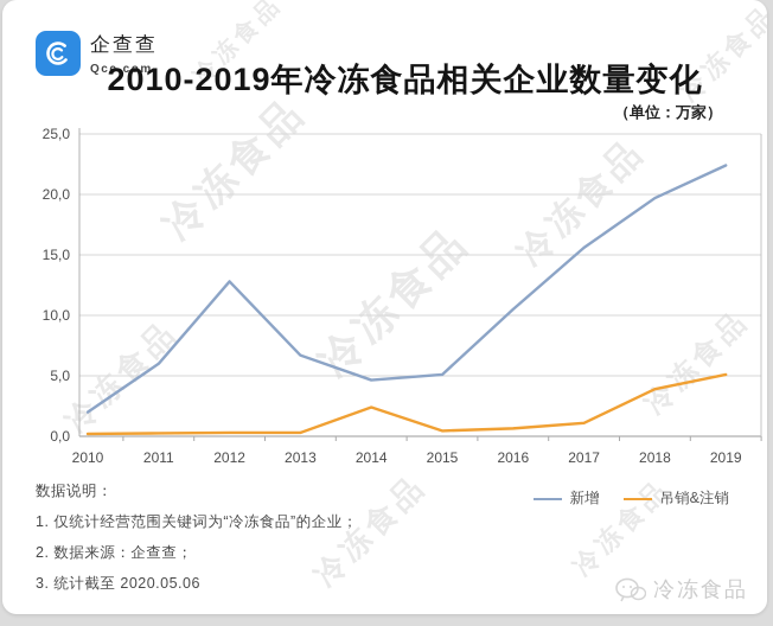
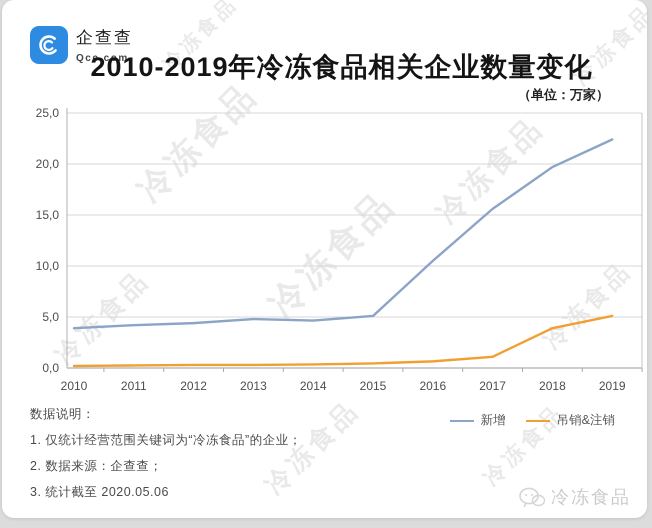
新增/2010: 2,0 -> 3,9
新增/2011: 6,0 -> 4,2
新增/2012: 12,8 -> 4,4
新增/2013: 6,7 -> 4,8
吊销&注销/2014: 2,4 -> 0,3
